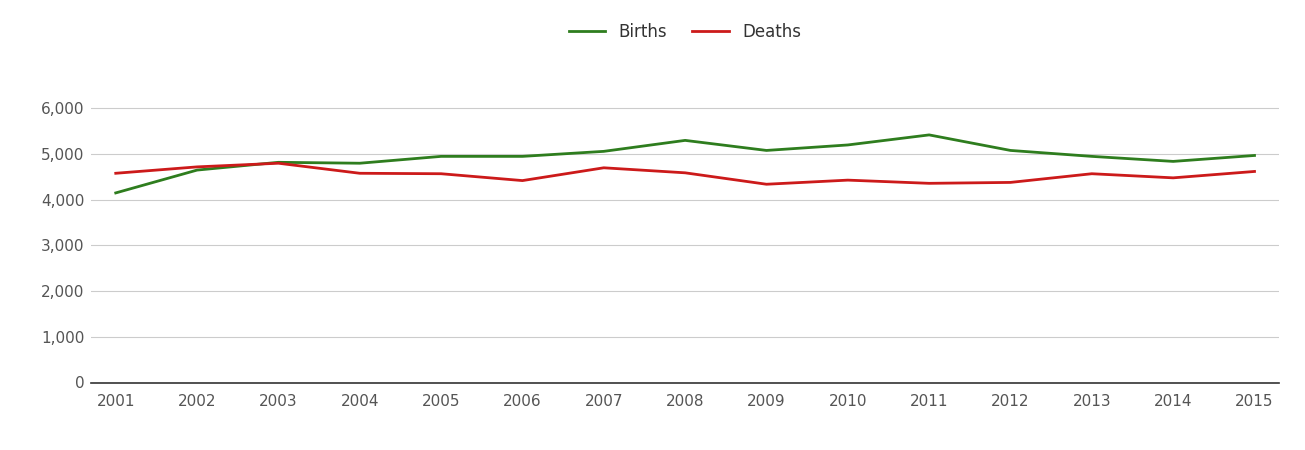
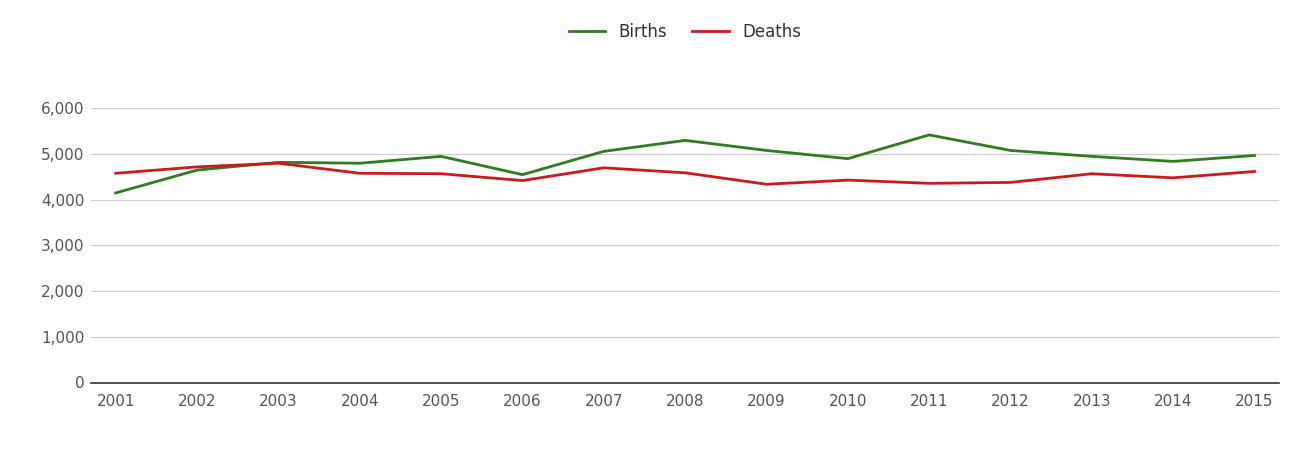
Births/2006: 4,950 -> 4,550
Births/2010: 5,200 -> 4,900
